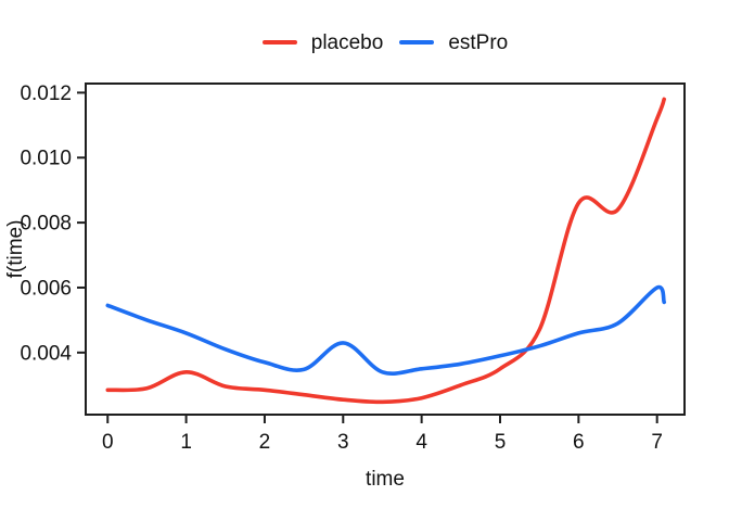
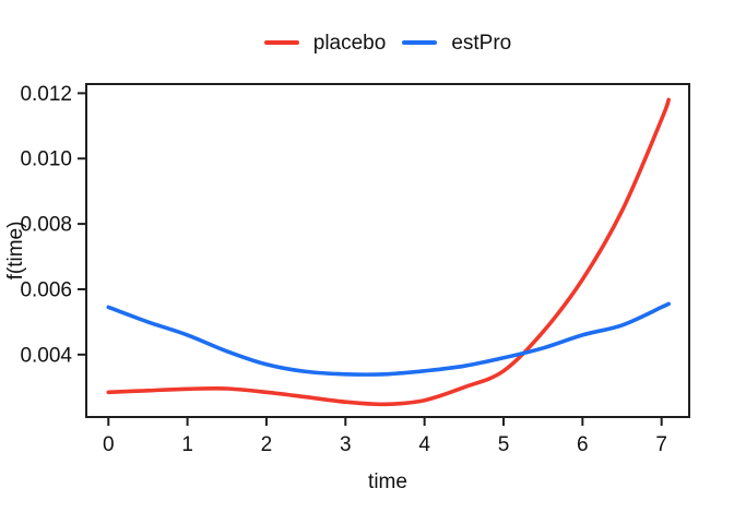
placebo/1: 0.0034 -> 0.0029
estPro/3: 0.0043 -> 0.0034
placebo/6: 0.0086 -> 0.0063
estPro/7: 0.0060 -> 0.0054
